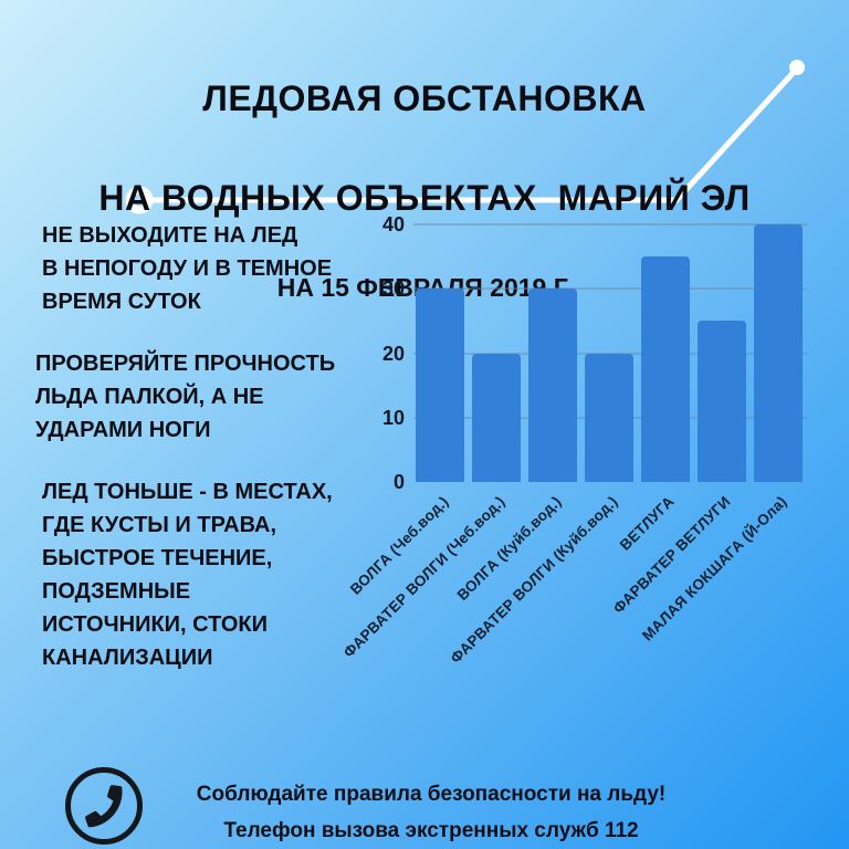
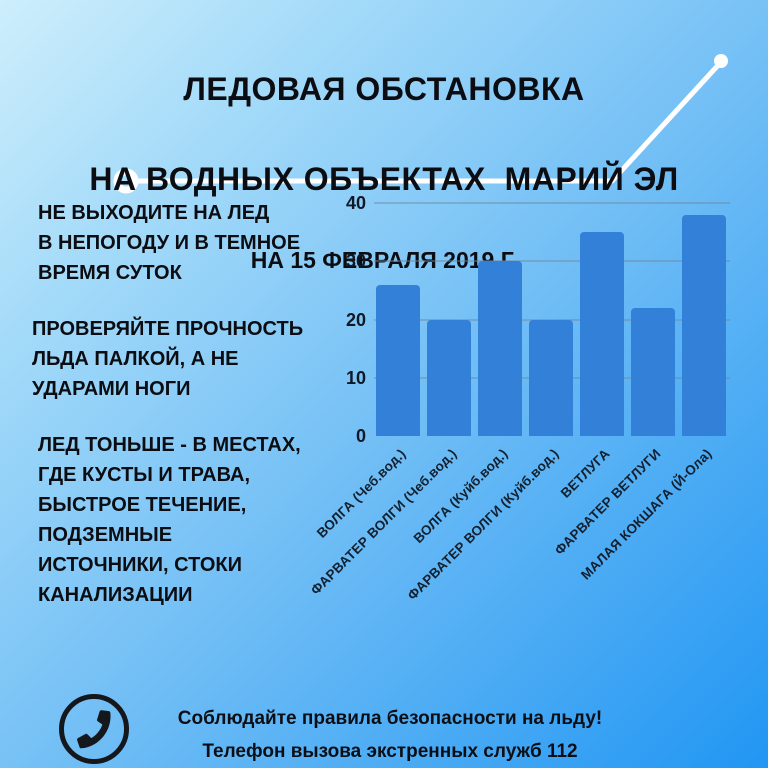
ВОЛГА (Чеб.вод.): 30 -> 26
ФАРВАТЕР ВЕТЛУГИ: 25 -> 22
МАЛАЯ КОКШАГА (Й-Ола): 40 -> 38
